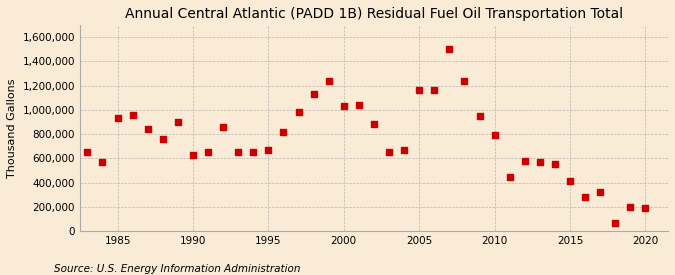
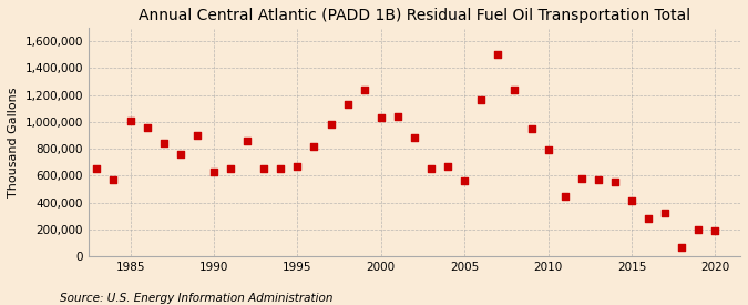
1985: 930,000 -> 1,010,000
2005: 1,160,000 -> 560,000
